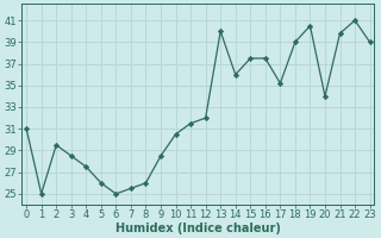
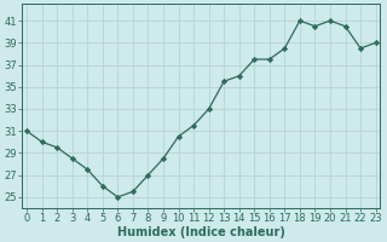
1: 25.0 -> 30.0
8: 26.0 -> 27.0
12: 32.0 -> 33.0
13: 40.0 -> 35.5
17: 35.2 -> 38.5
18: 39.0 -> 41.0
20: 34.0 -> 41.0
21: 39.8 -> 40.5
22: 41.0 -> 38.5
